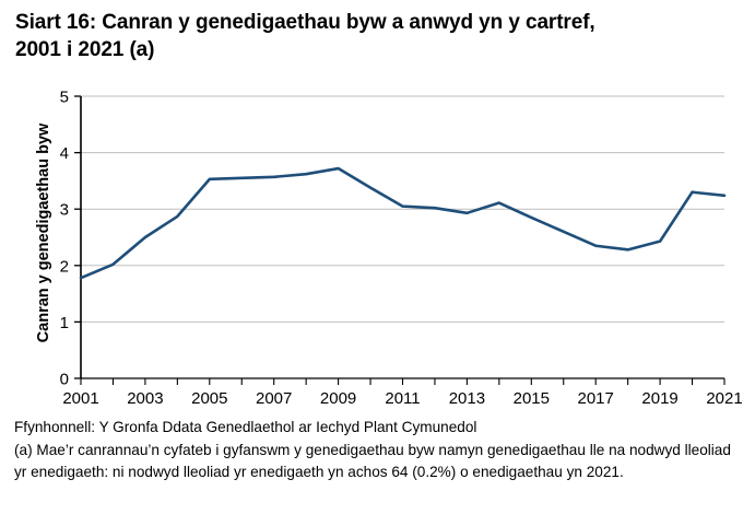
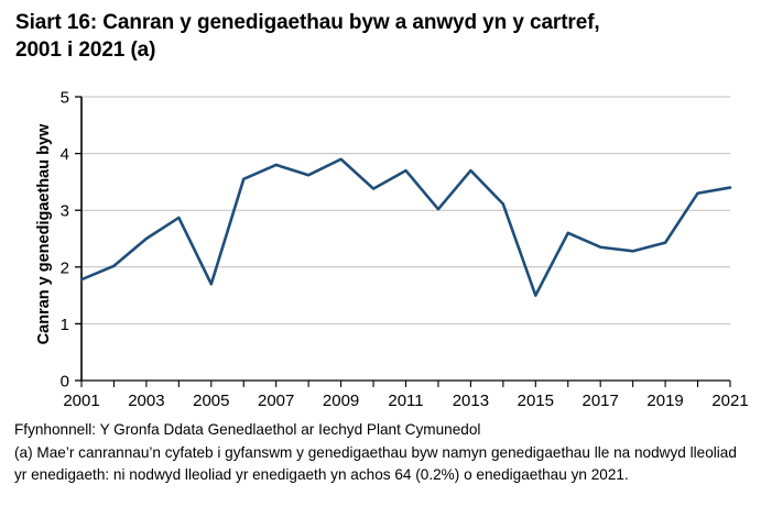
2005: 3.5 -> 1.7
2007: 3.6 -> 3.8
2009: 3.7 -> 3.9
2011: 3.0 -> 3.7
2013: 2.9 -> 3.7
2015: 2.9 -> 1.5
2021: 3.2 -> 3.4
